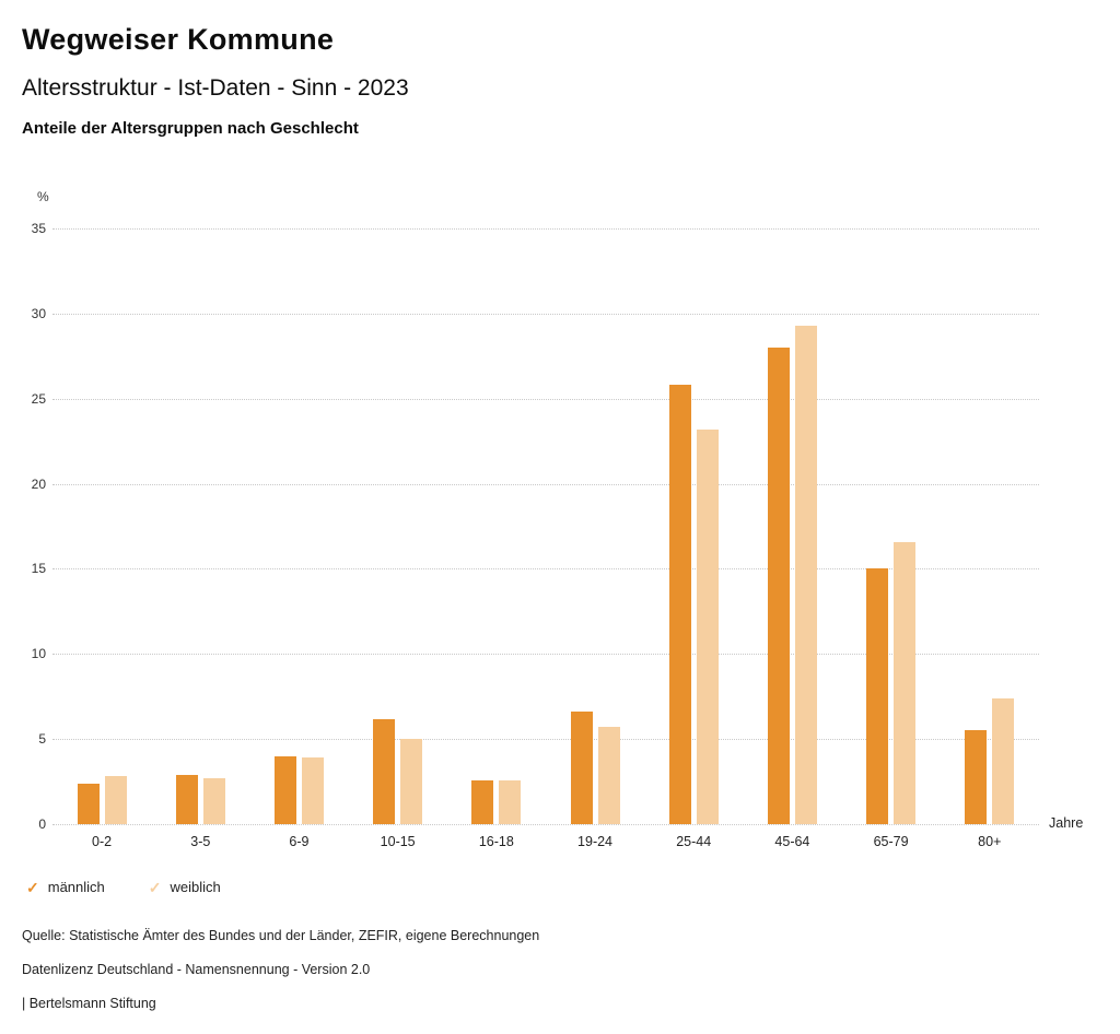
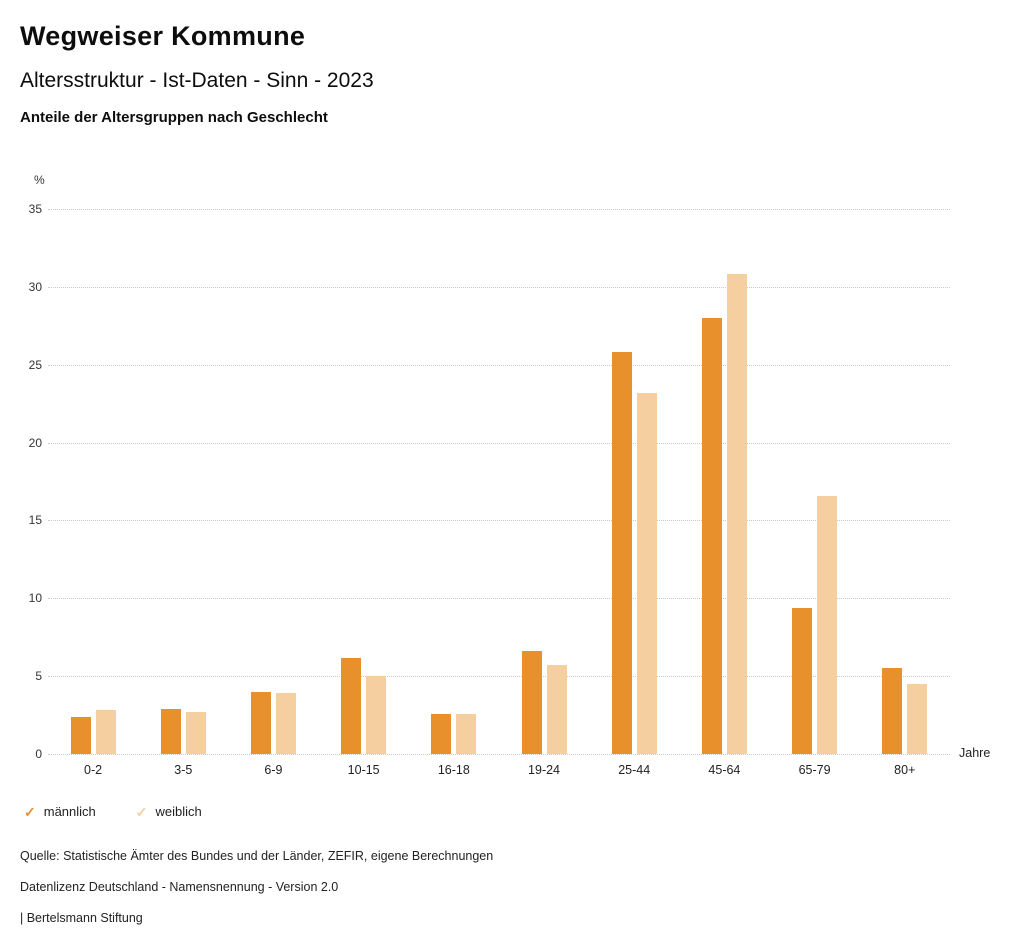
weiblich/45-64: 29.3 -> 30.8
männlich/65-79: 15.0 -> 9.4
weiblich/80+: 7.4 -> 4.5
